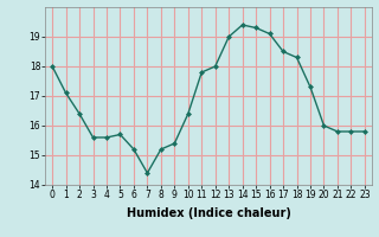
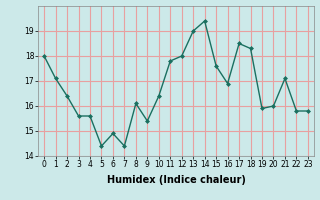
5: 15.7 -> 14.4
6: 15.2 -> 14.9
8: 15.2 -> 16.1
15: 19.3 -> 17.6
16: 19.1 -> 16.9
19: 17.3 -> 15.9
21: 15.8 -> 17.1
